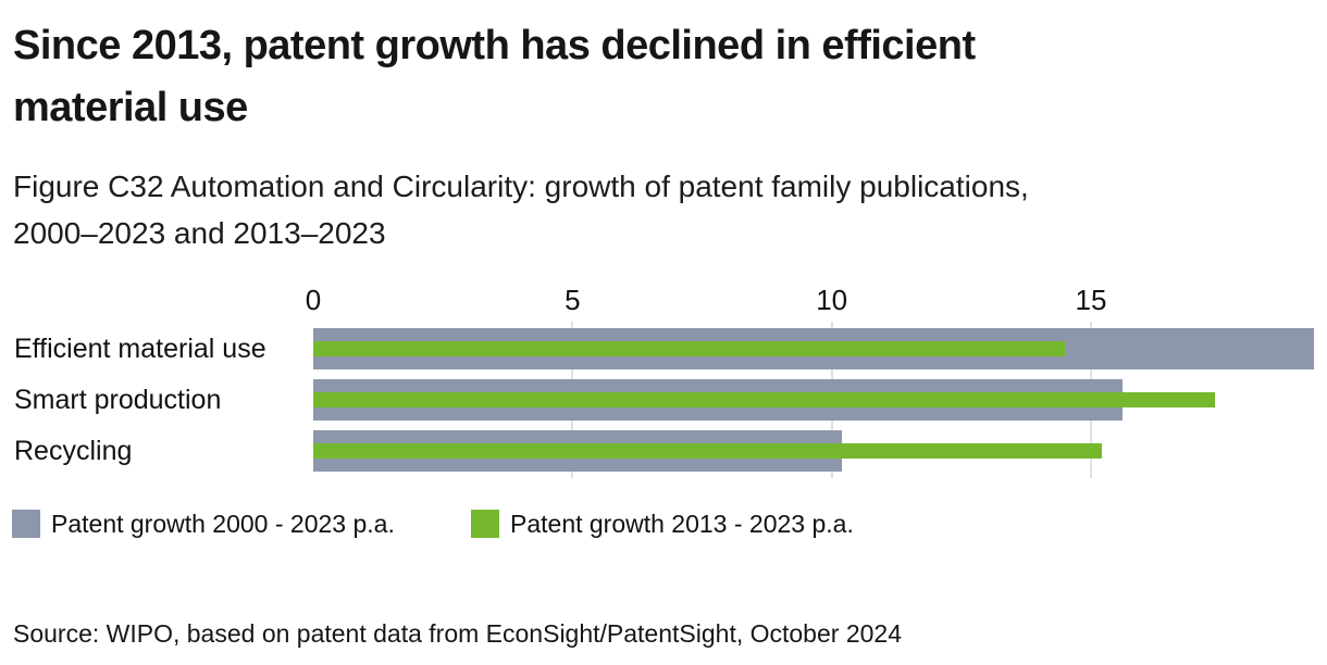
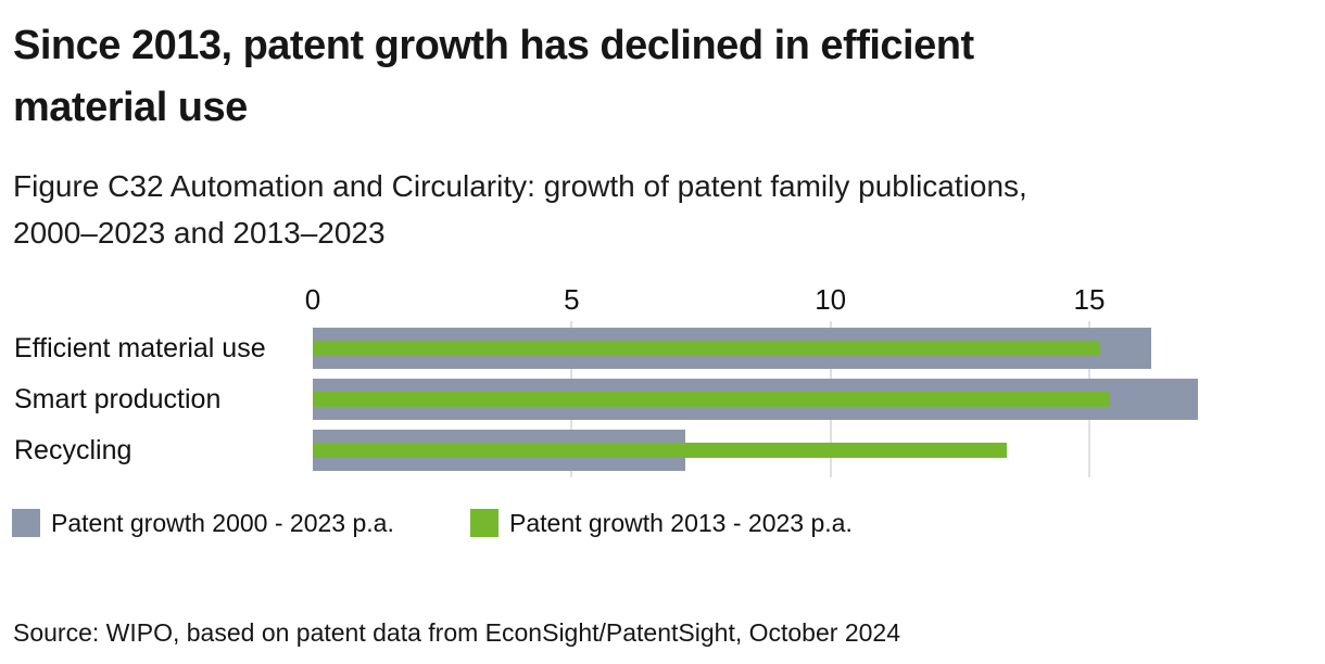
Patent growth 2000 - 2023 p.a./Efficient material use: 19.3 -> 16.2
Patent growth 2013 - 2023 p.a./Efficient material use: 14.5 -> 15.2
Patent growth 2000 - 2023 p.a./Smart production: 15.6 -> 17.1
Patent growth 2013 - 2023 p.a./Smart production: 17.4 -> 15.4
Patent growth 2000 - 2023 p.a./Recycling: 10.2 -> 7.2
Patent growth 2013 - 2023 p.a./Recycling: 15.2 -> 13.4
